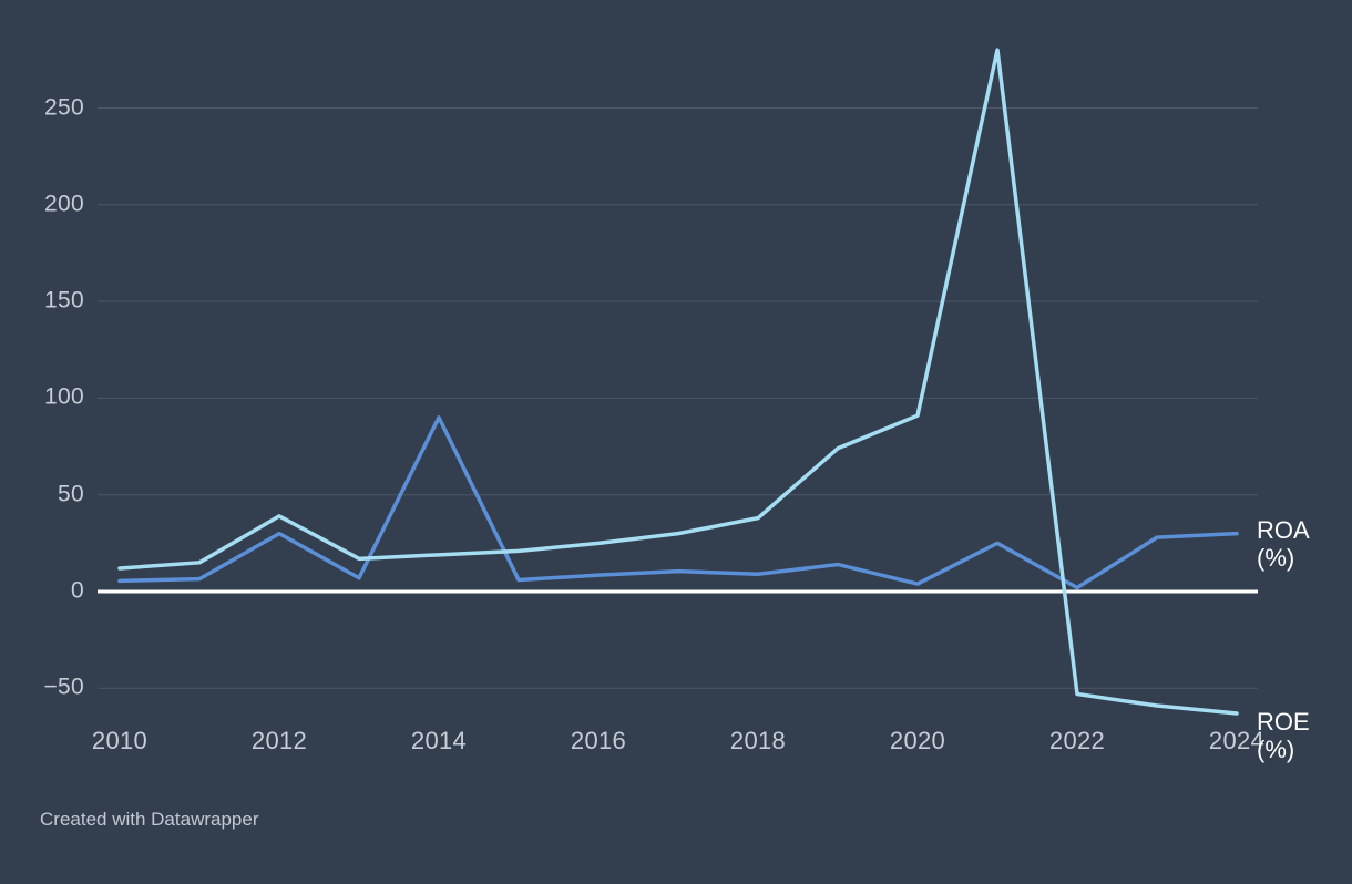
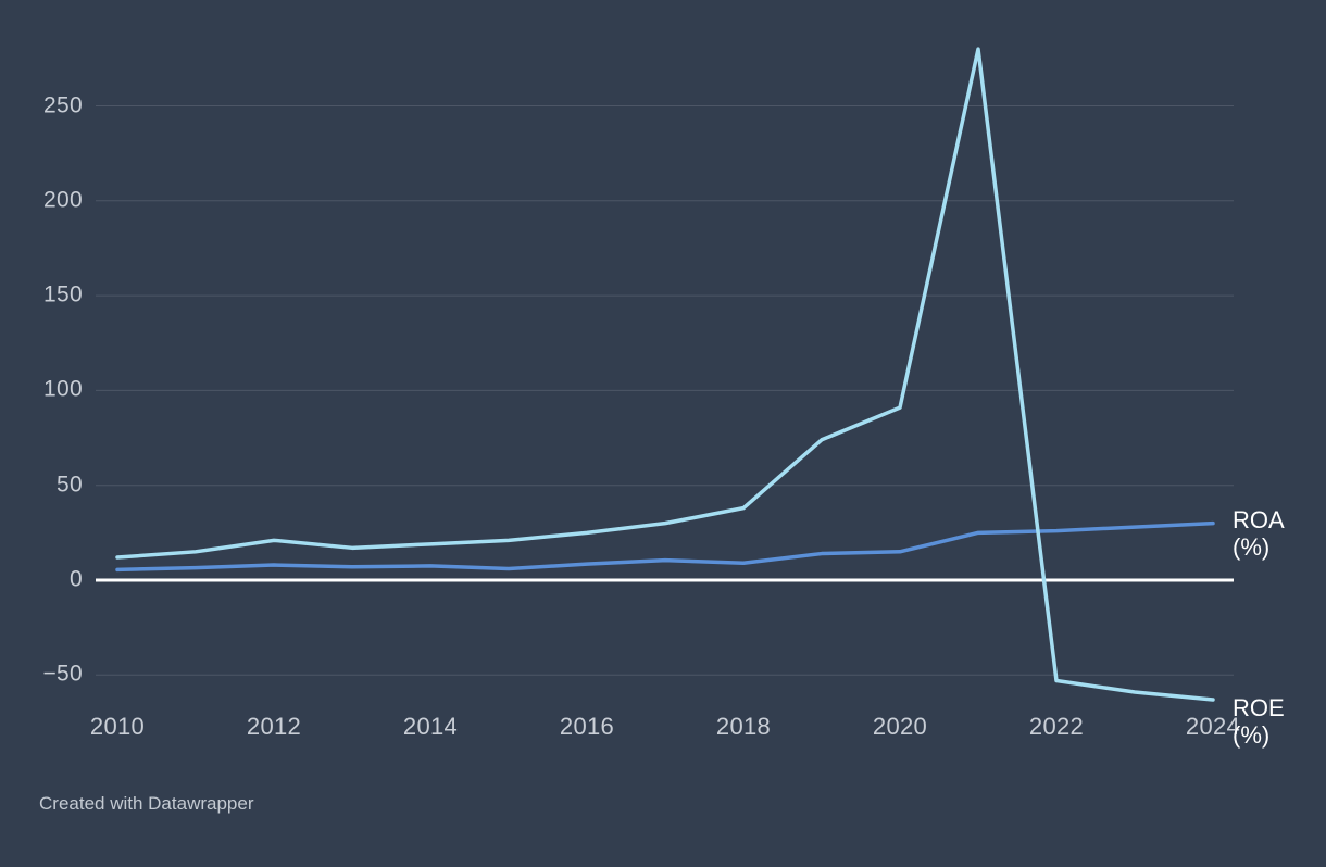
ROA (%)/2012: 30 -> 8
ROE (%)/2012: 39 -> 21
ROA (%)/2014: 90 -> 8
ROA (%)/2020: 4 -> 15
ROA (%)/2022: 2 -> 26
